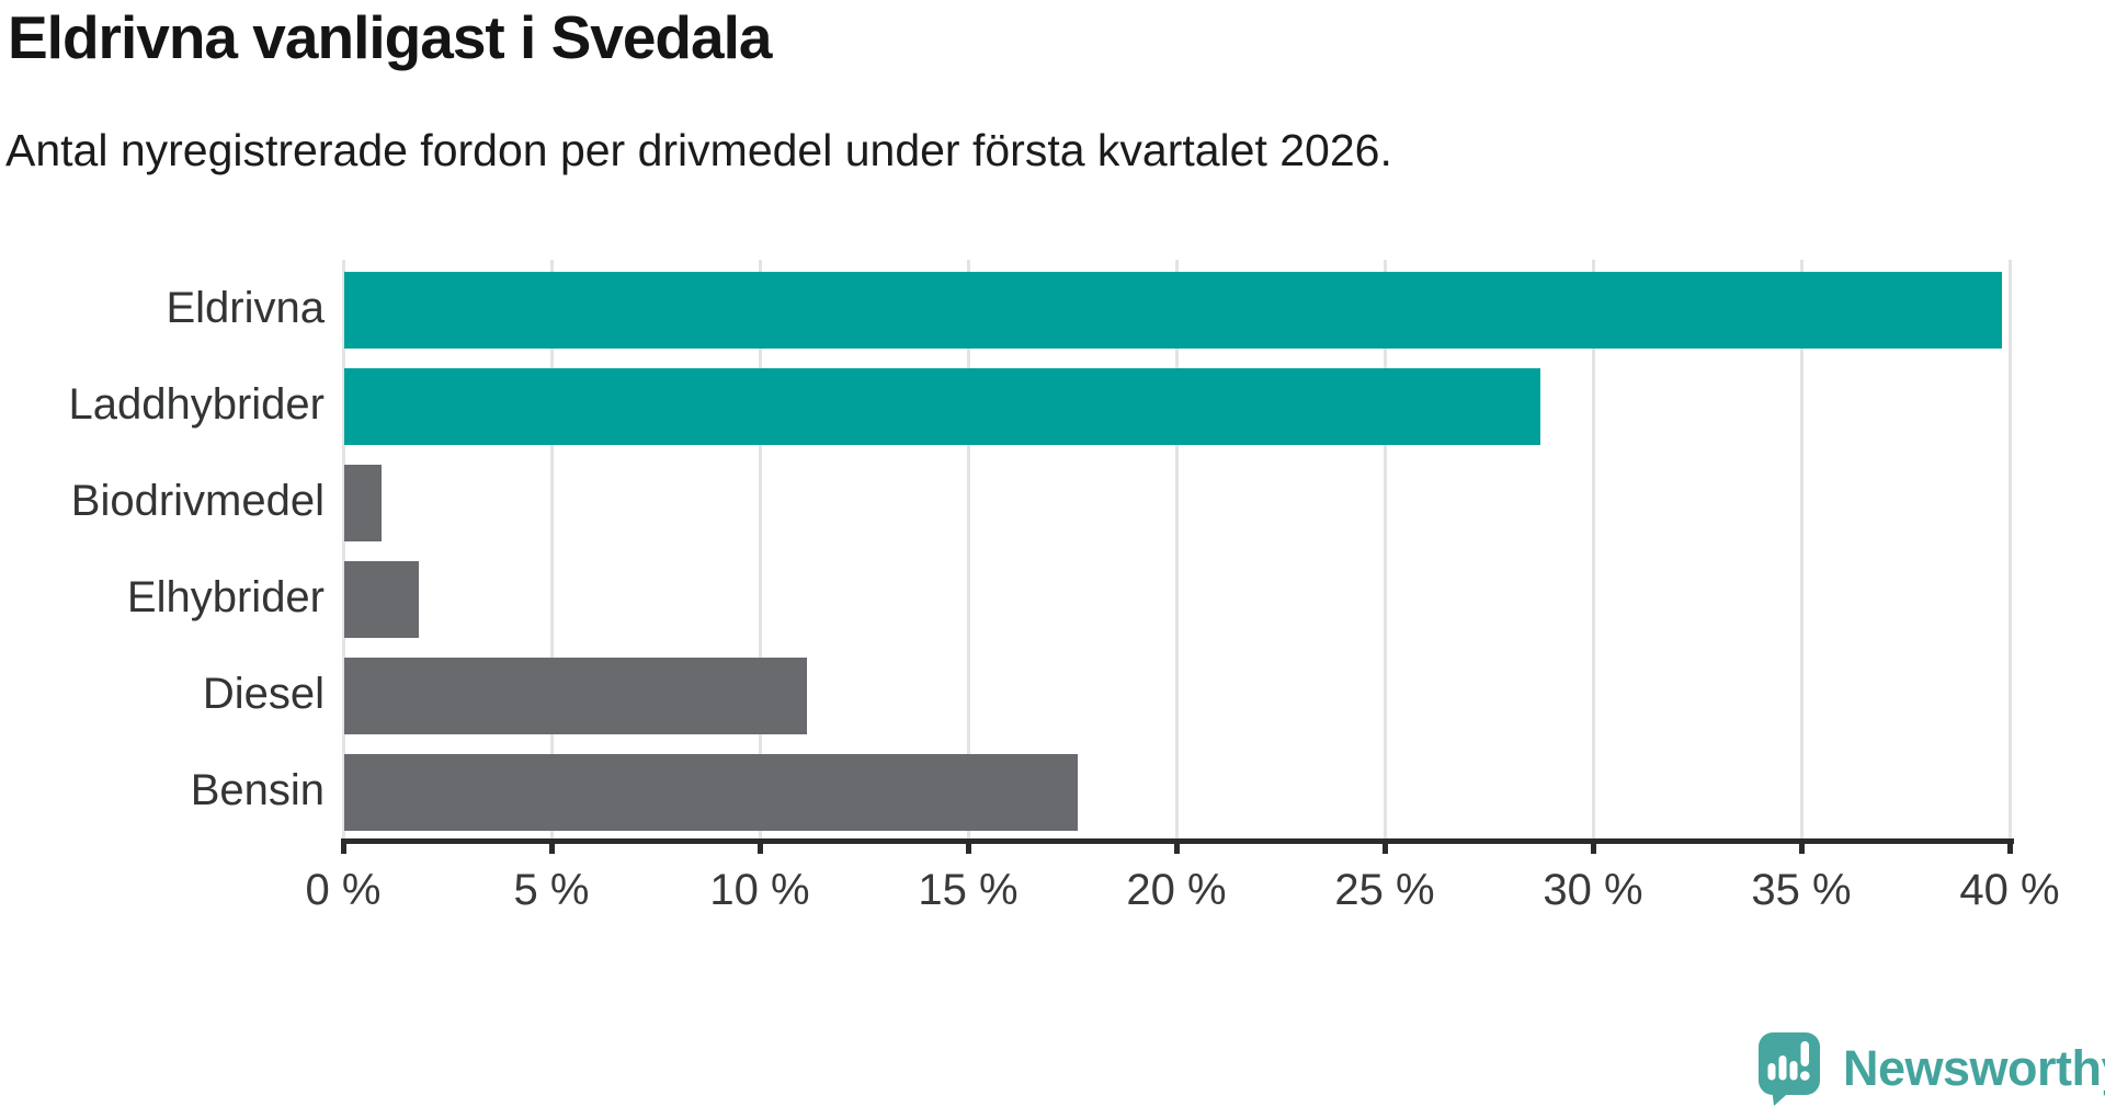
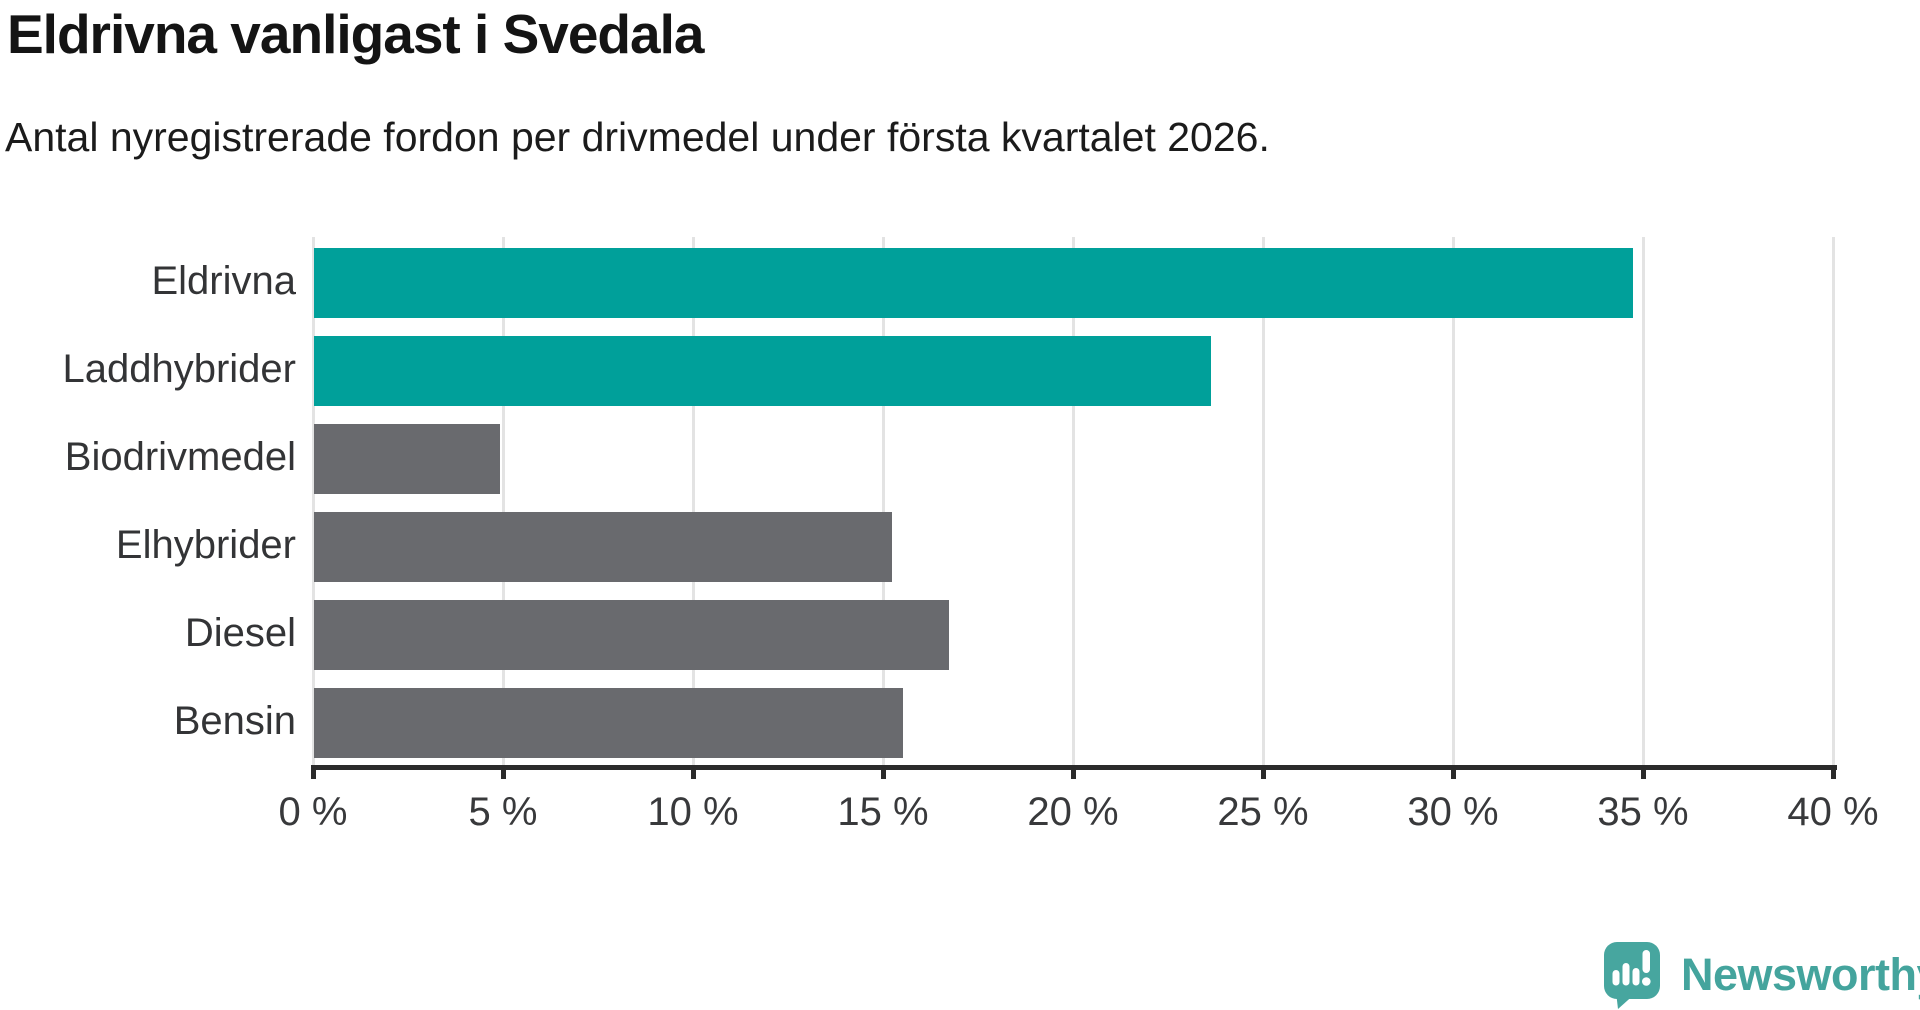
Eldrivna: 39.8% -> 34.7%
Laddhybrider: 28.7% -> 23.6%
Biodrivmedel: 0.9% -> 4.9%
Elhybrider: 1.8% -> 15.2%
Diesel: 11.1% -> 16.7%
Bensin: 17.6% -> 15.5%
